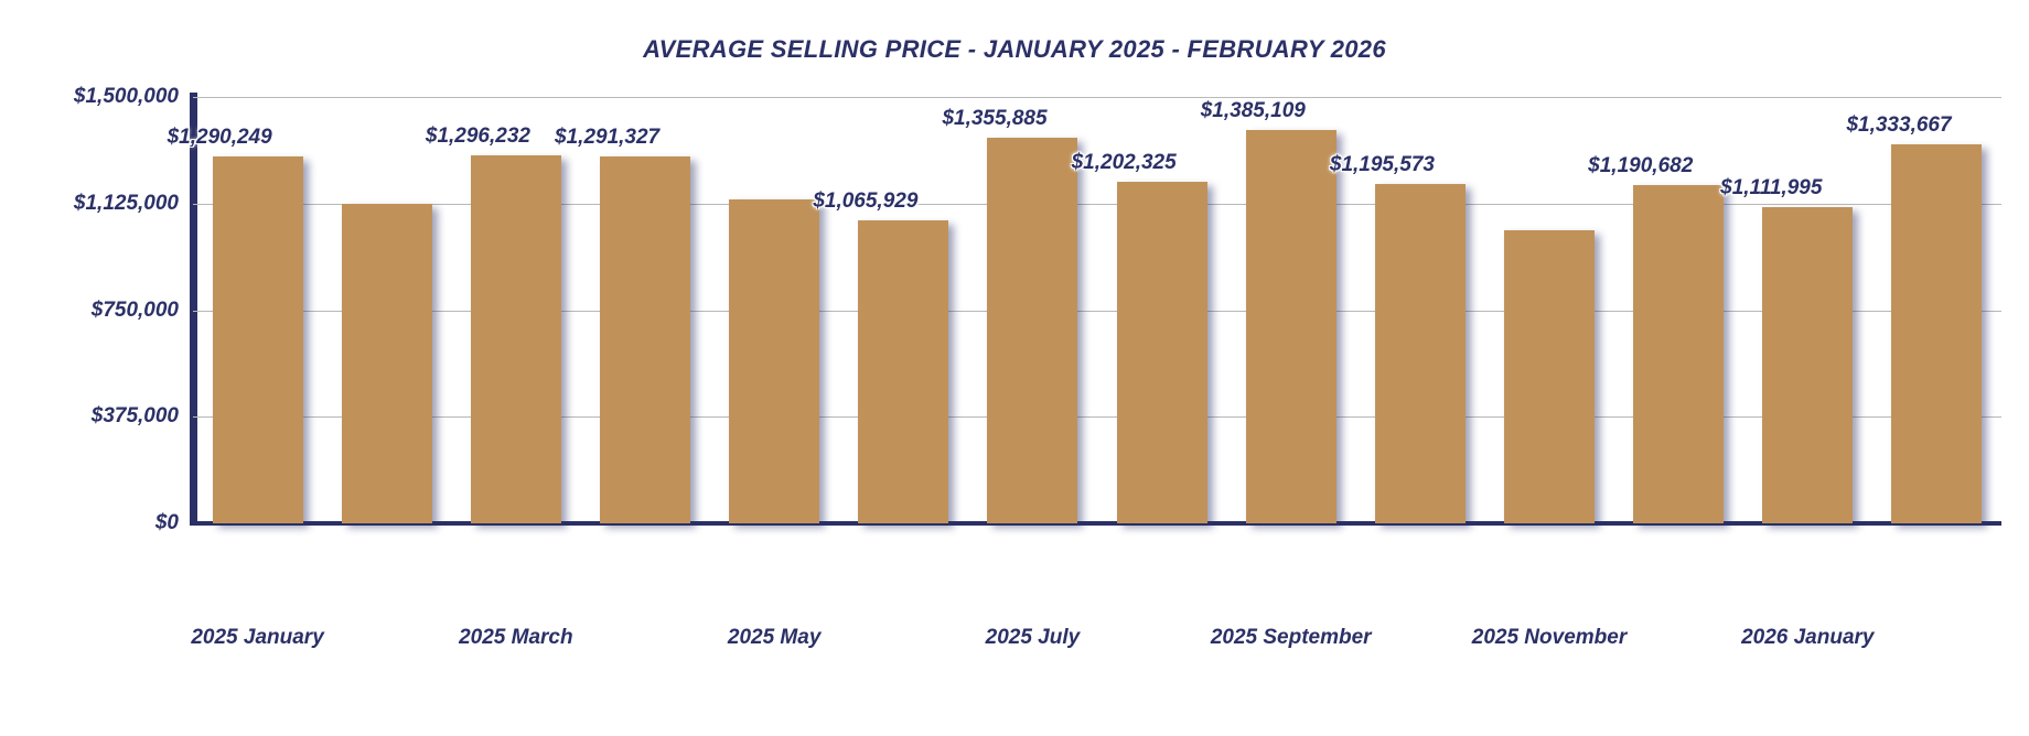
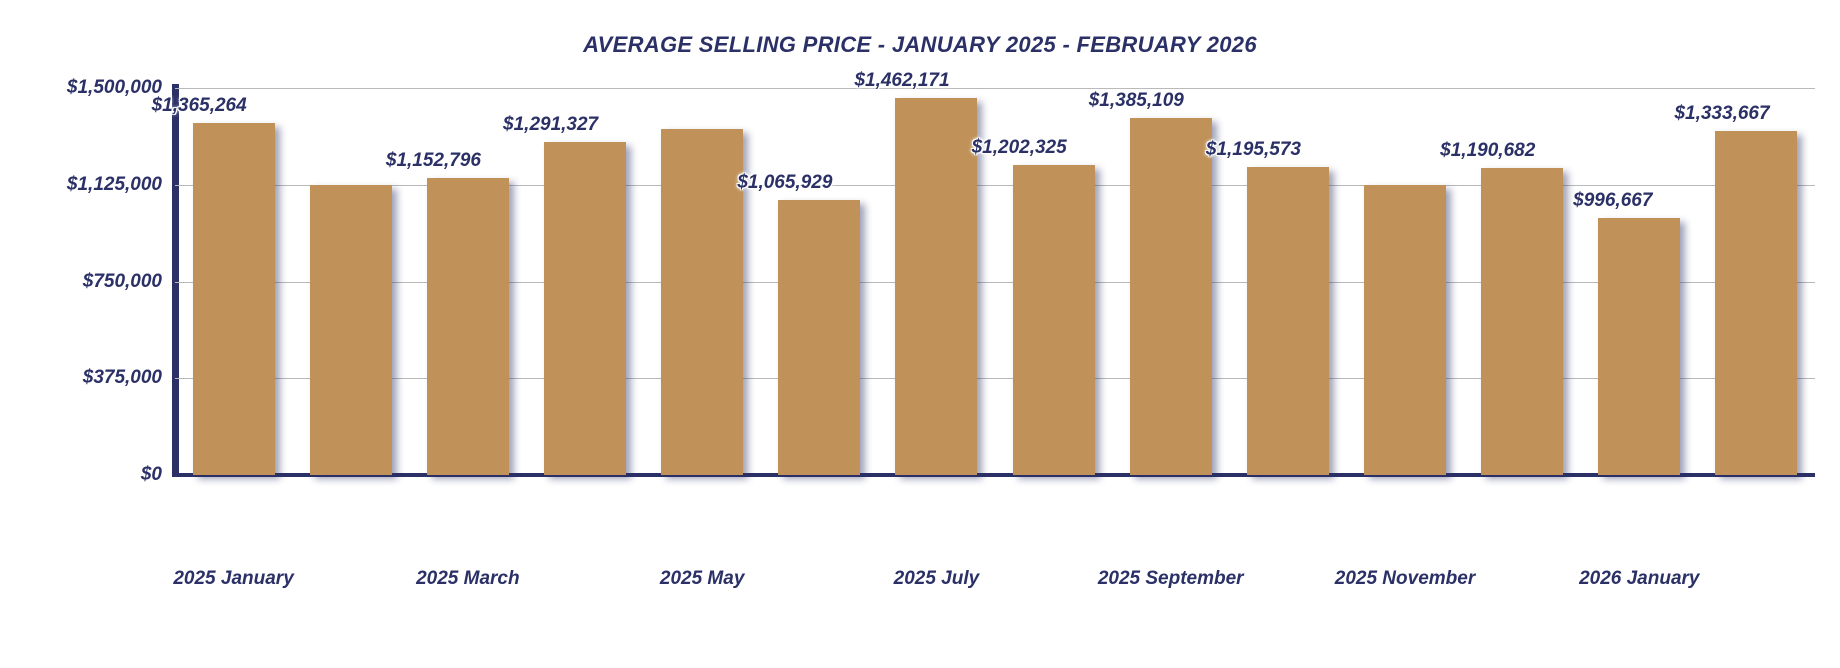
2025 January: $1,290,249 -> $1,365,264
2025 March: $1,296,232 -> $1,152,796
2025 May: $1140000 -> $1340000
2025 July: $1,355,885 -> $1,462,171
2025 November: $1030000 -> $1120000
2026 January: $1,111,995 -> $996,667
